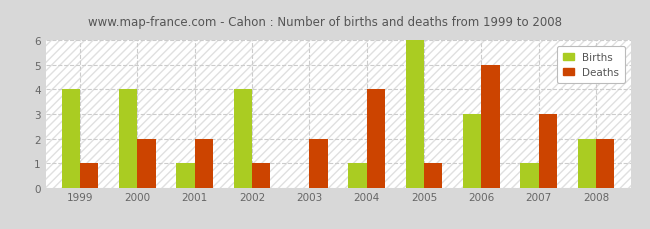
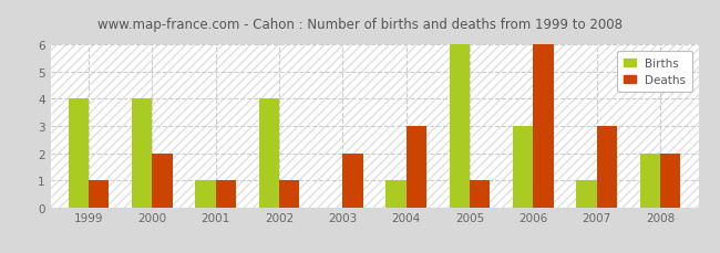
Deaths/2001: 2 -> 1
Deaths/2004: 4 -> 3
Deaths/2006: 5 -> 6
